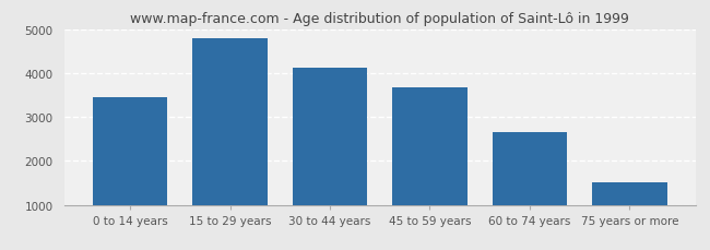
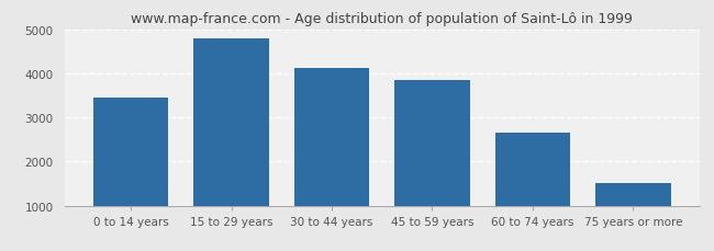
45 to 59 years: 3680 -> 3850
